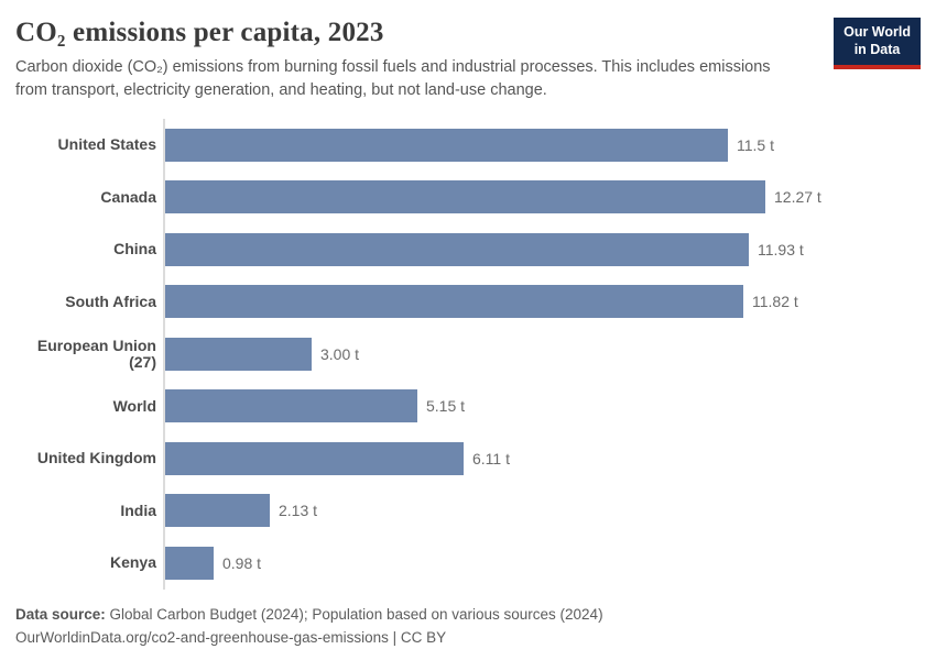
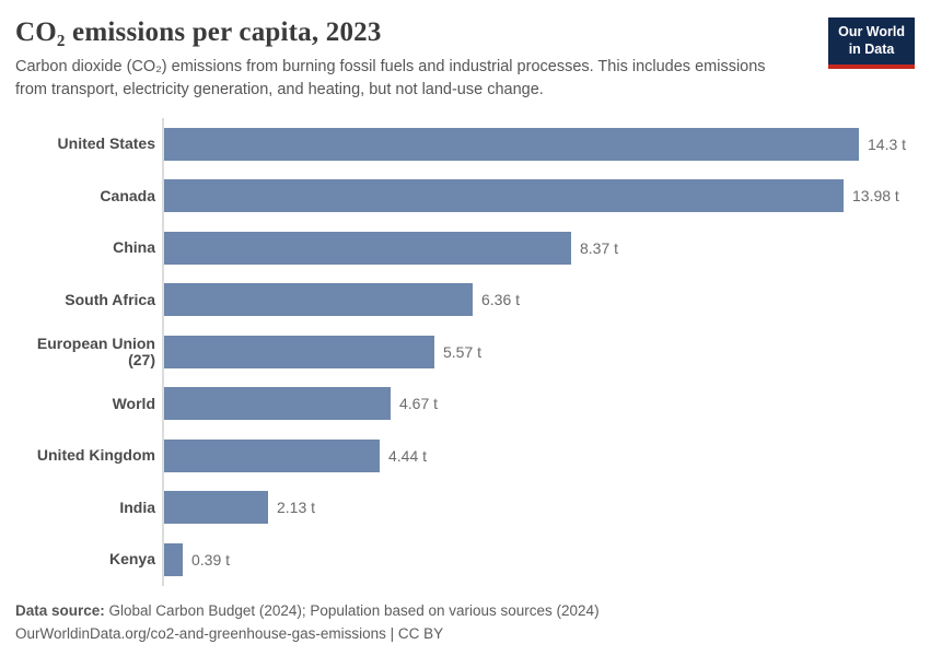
United States: 11.5 -> 14.3
Canada: 12.27 -> 13.98
China: 11.93 -> 8.37
South Africa: 11.82 -> 6.36
European Union (27): 3.00 -> 5.57
World: 5.15 -> 4.67
United Kingdom: 6.11 -> 4.44
Kenya: 0.98 -> 0.39
